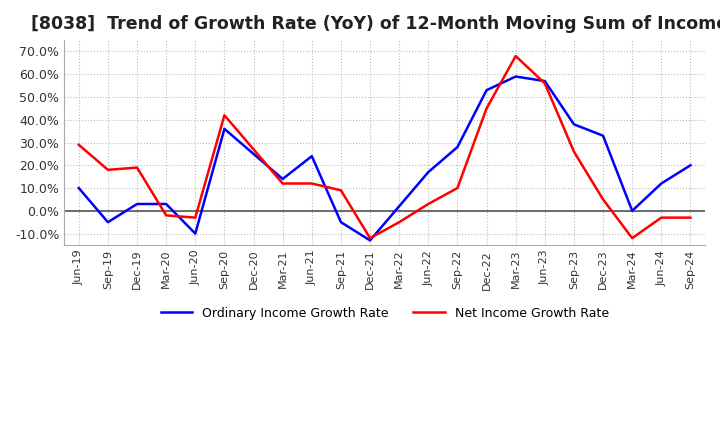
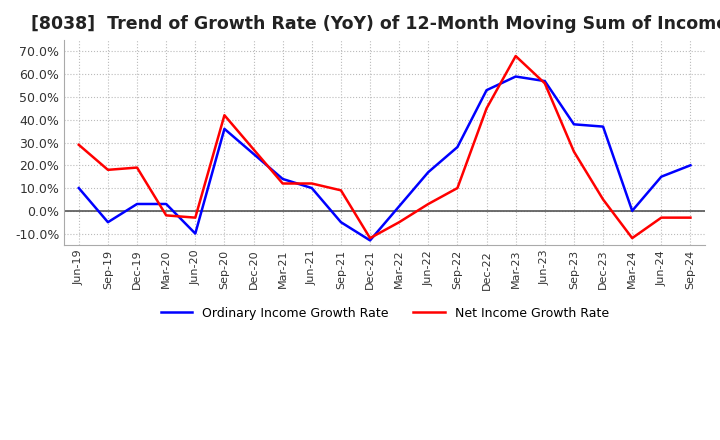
Ordinary Income Growth Rate/Jun-21: 24% -> 10%
Ordinary Income Growth Rate/Dec-23: 33% -> 37%
Ordinary Income Growth Rate/Jun-24: 12% -> 15%
